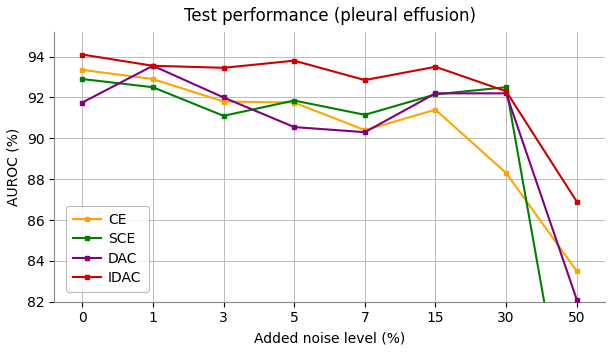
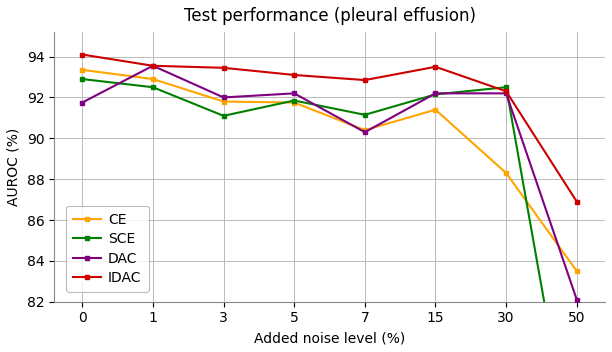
DAC/5: 90.55 -> 92.20
IDAC/5: 93.80 -> 93.10
